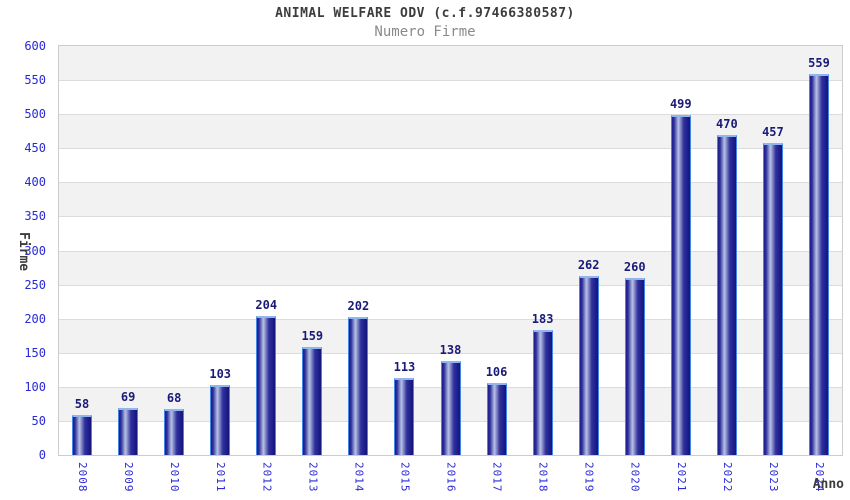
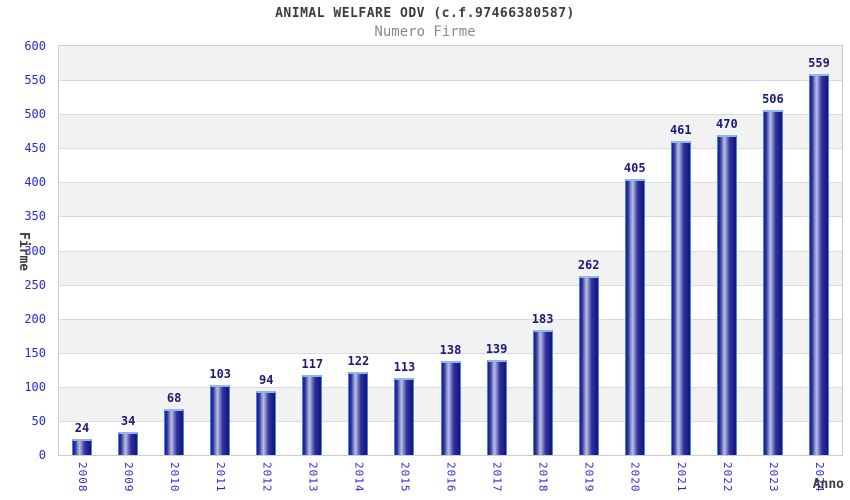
2008: 58 -> 24
2009: 69 -> 34
2012: 204 -> 94
2013: 159 -> 117
2014: 202 -> 122
2017: 106 -> 139
2020: 260 -> 405
2021: 499 -> 461
2023: 457 -> 506
